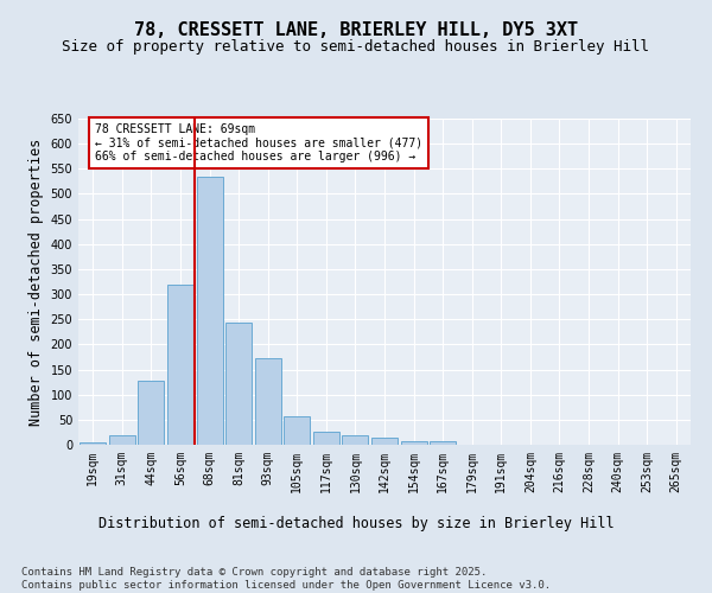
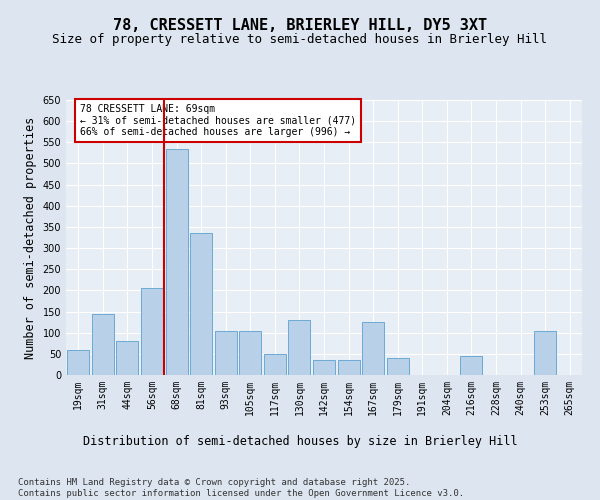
19sqm: 4 -> 60
31sqm: 20 -> 145
44sqm: 128 -> 80
56sqm: 318 -> 205
81sqm: 243 -> 335
93sqm: 172 -> 105
105sqm: 56 -> 105
117sqm: 26 -> 50
130sqm: 20 -> 130
142sqm: 15 -> 35
154sqm: 8 -> 35
167sqm: 7 -> 125
179sqm: 1 -> 40
216sqm: 1 -> 45
253sqm: 1 -> 105
